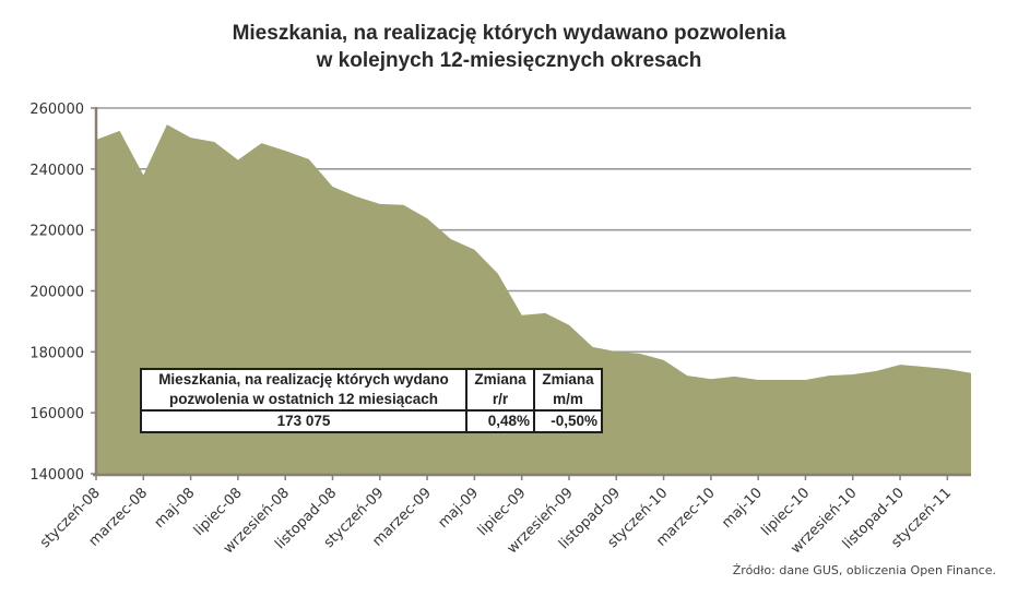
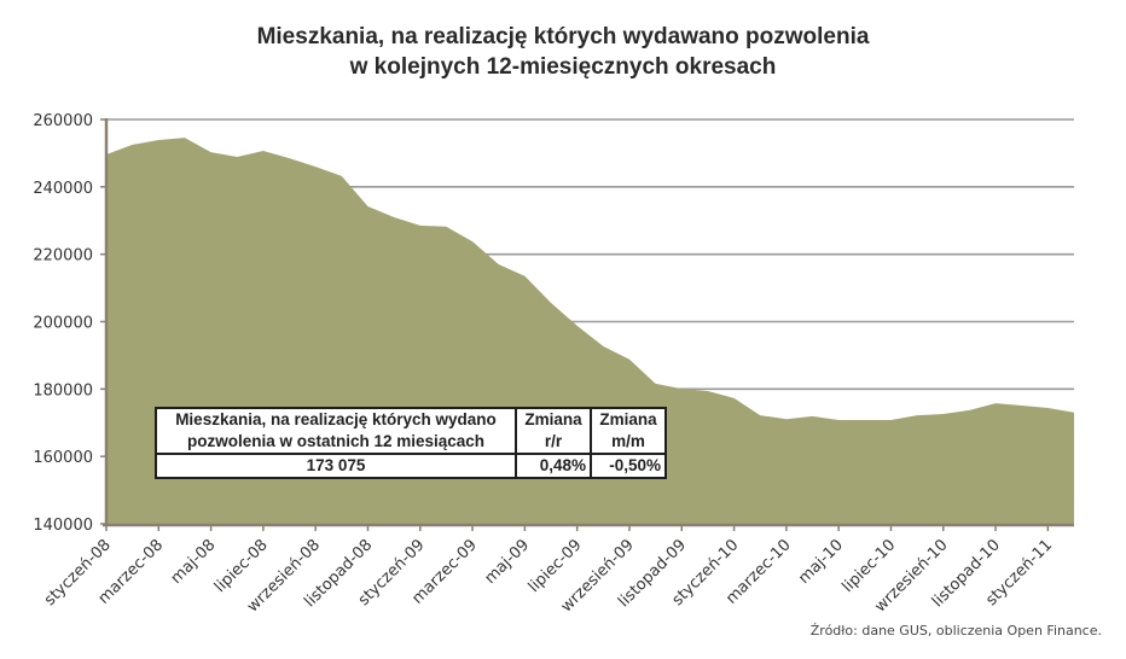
marzec-08: 238000 -> 254000
lipiec-08: 243000 -> 251000
lipiec-09: 192000 -> 199000
